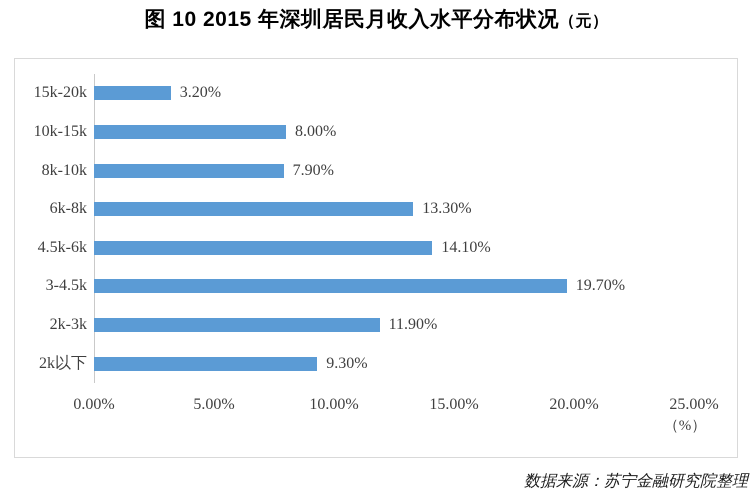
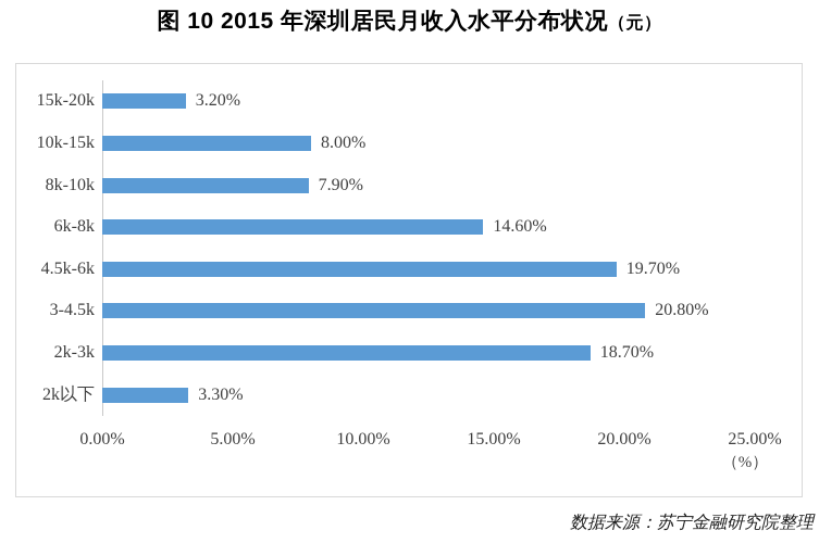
6k-8k: 13.30% -> 14.60%
4.5k-6k: 14.10% -> 19.70%
3-4.5k: 19.70% -> 20.80%
2k-3k: 11.90% -> 18.70%
2k以下: 9.30% -> 3.30%
